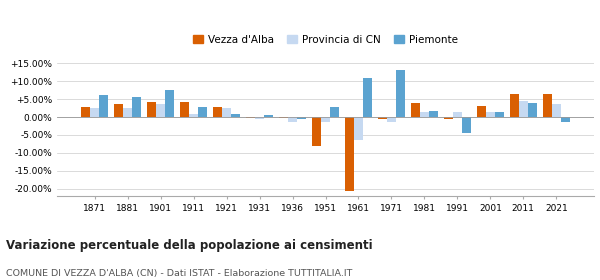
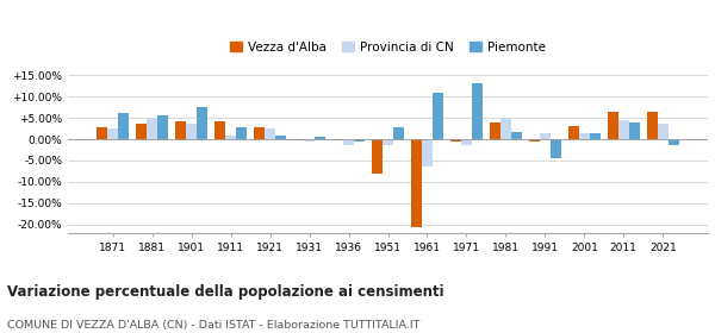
Provincia di CN/1881: 2.5% -> 5.0%
Provincia di CN/1981: 1.5% -> 5.0%
